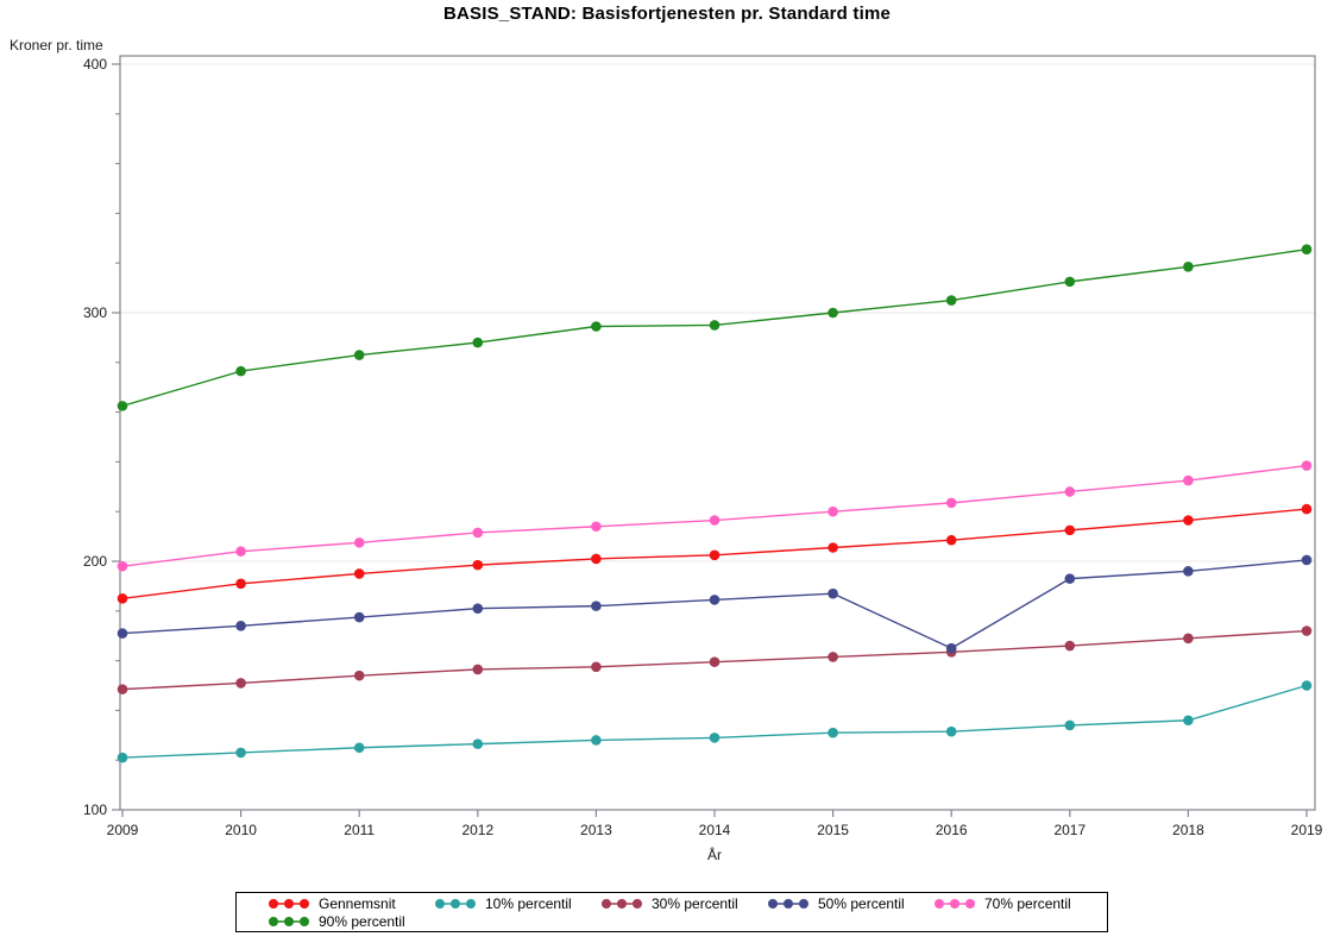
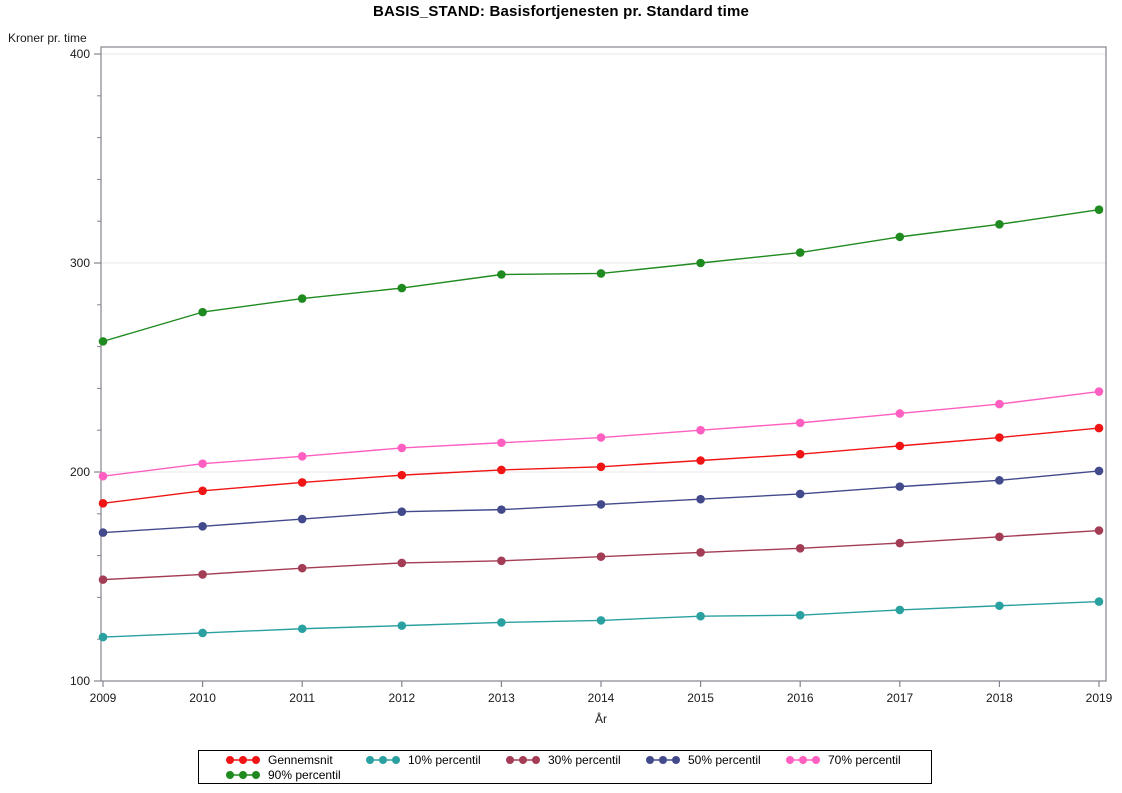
50% percentil/2016: 165 -> 190
10% percentil/2019: 150 -> 138
